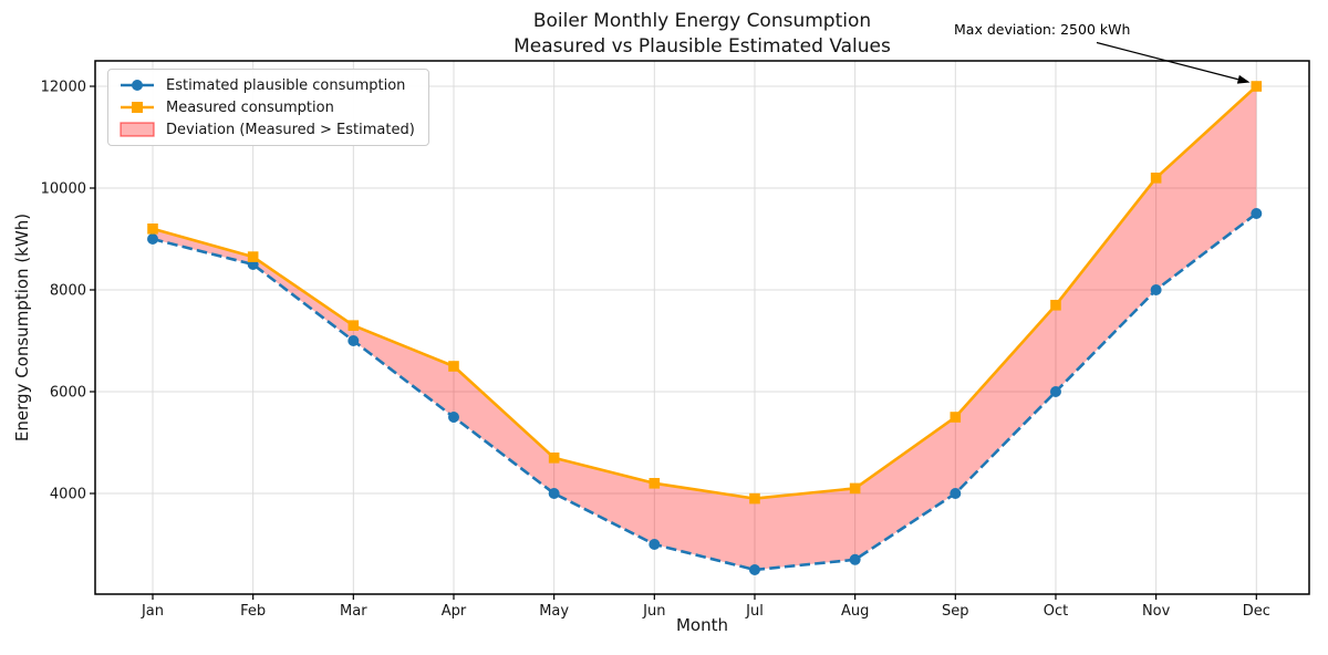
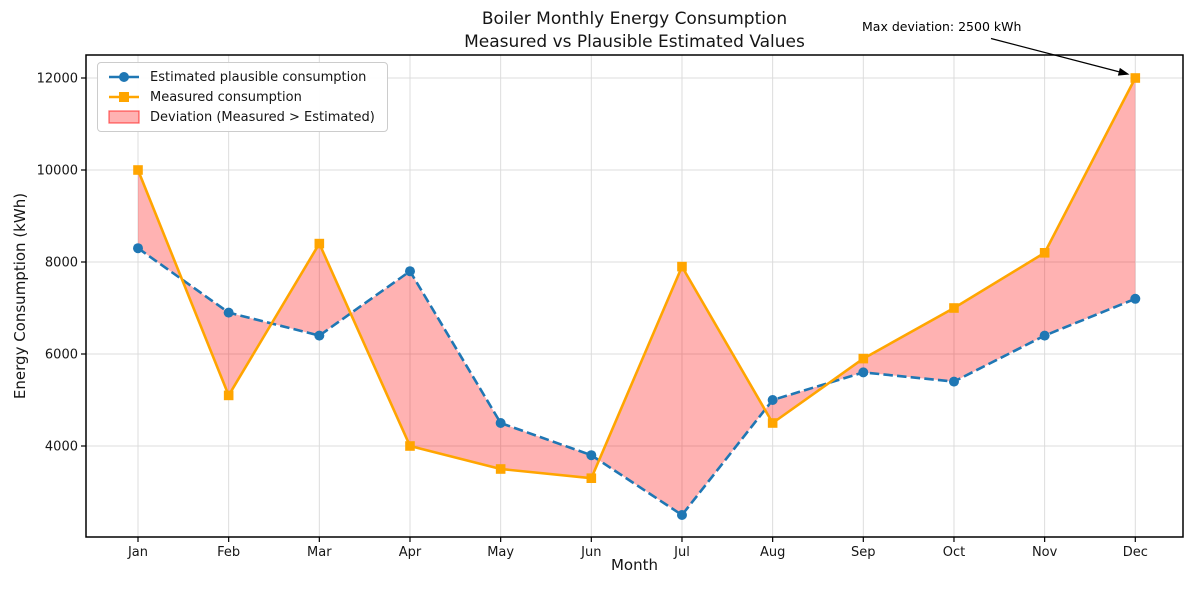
Estimated plausible consumption/Jan: 9000 -> 8300
Measured consumption/Jan: 9200 -> 10000
Estimated plausible consumption/Feb: 8500 -> 6900
Measured consumption/Feb: 8600 -> 5100
Estimated plausible consumption/Mar: 7000 -> 6400
Measured consumption/Mar: 7300 -> 8400
Estimated plausible consumption/Apr: 5500 -> 7800
Measured consumption/Apr: 6500 -> 4000
Estimated plausible consumption/May: 4000 -> 4500
Measured consumption/May: 4700 -> 3500
Estimated plausible consumption/Jun: 3000 -> 3800
Measured consumption/Jun: 4200 -> 3300
Measured consumption/Jul: 3900 -> 7900
Estimated plausible consumption/Aug: 2700 -> 5000
Measured consumption/Aug: 4100 -> 4500
Estimated plausible consumption/Sep: 4000 -> 5600
Measured consumption/Sep: 5500 -> 5900
Estimated plausible consumption/Oct: 6000 -> 5400
Measured consumption/Oct: 7700 -> 7000
Estimated plausible consumption/Nov: 8000 -> 6400
Measured consumption/Nov: 10200 -> 8200
Estimated plausible consumption/Dec: 9500 -> 7200
